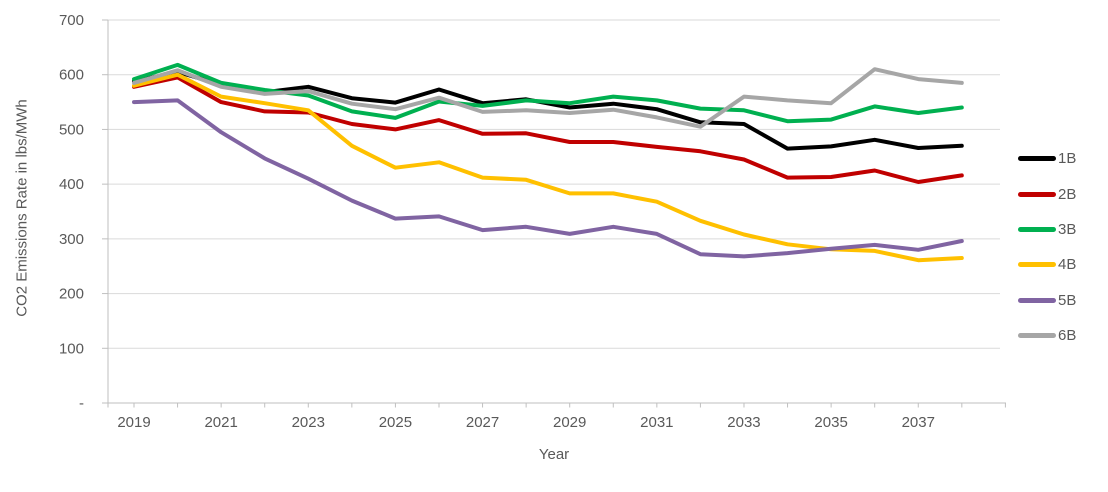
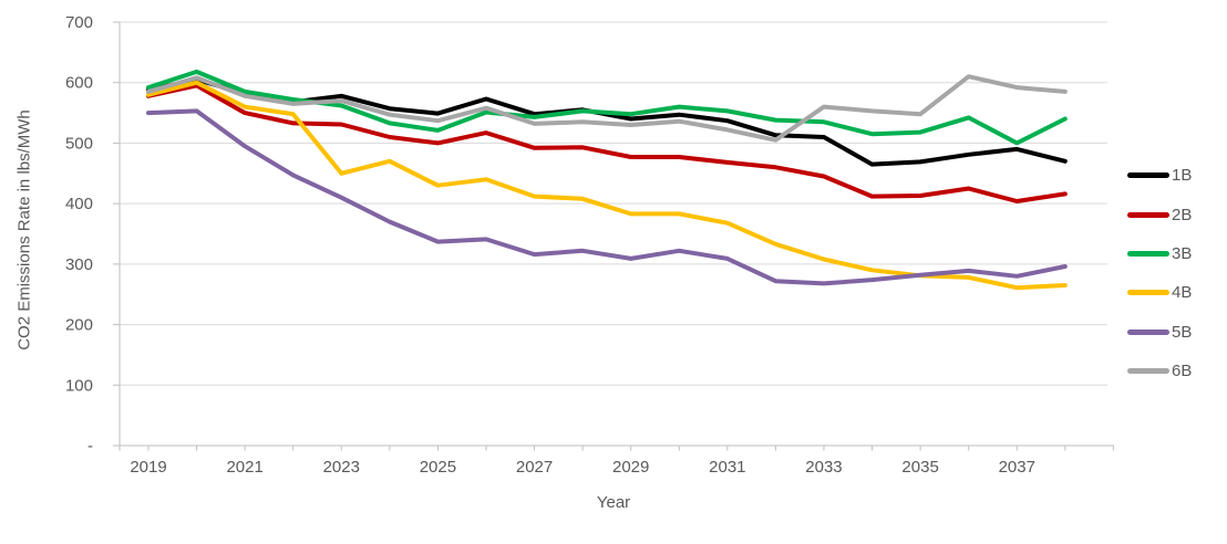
4B/2023: 540 -> 450
1B/2037: 470 -> 490
3B/2037: 530 -> 500
